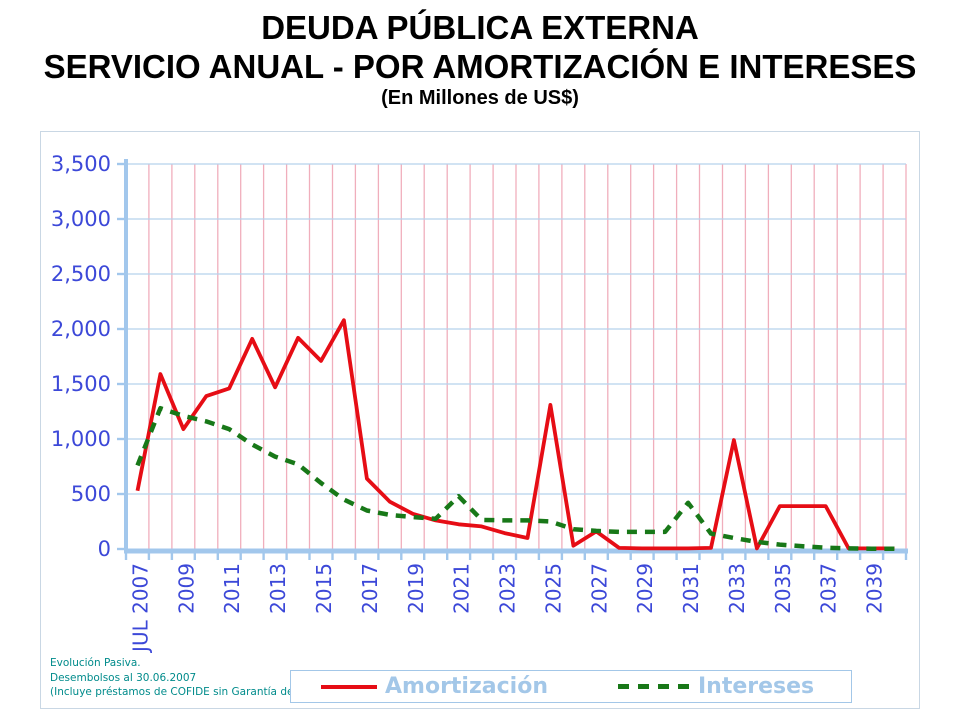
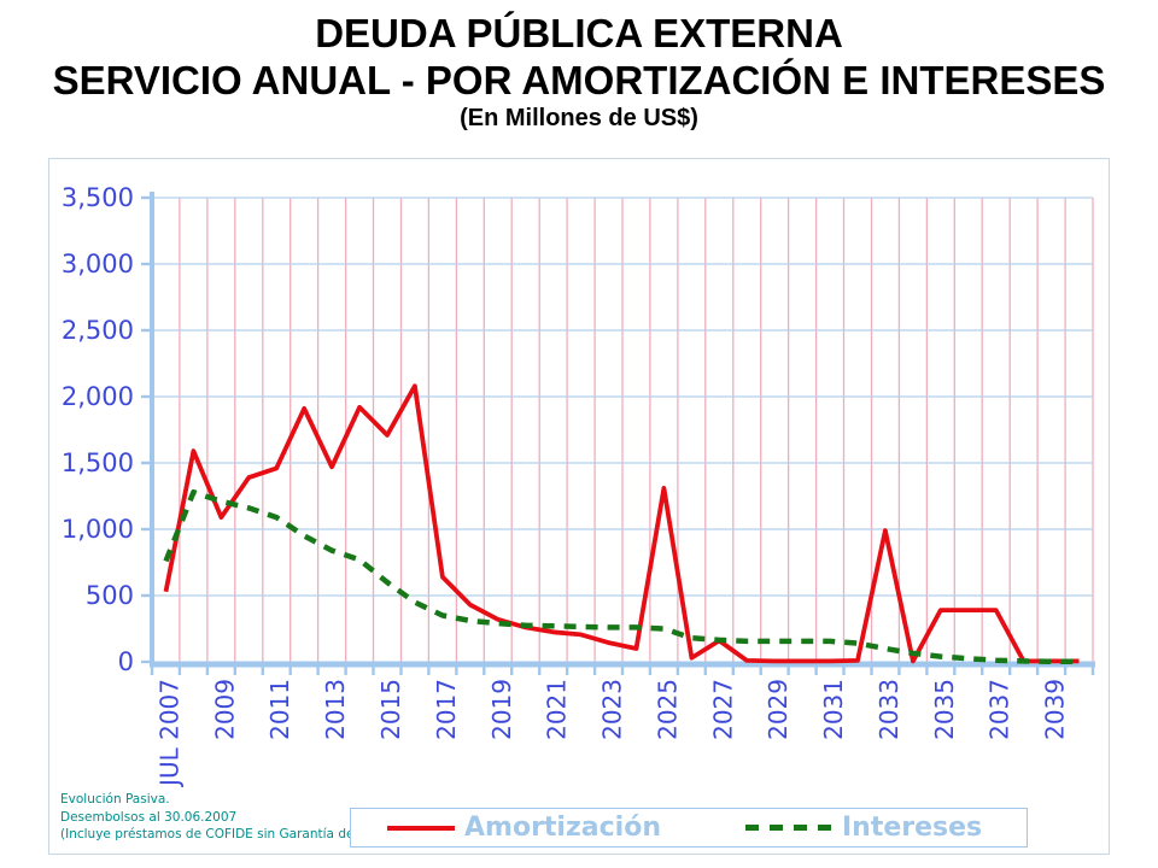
Intereses/2021: 480 -> 270
Intereses/2031: 420 -> 160
